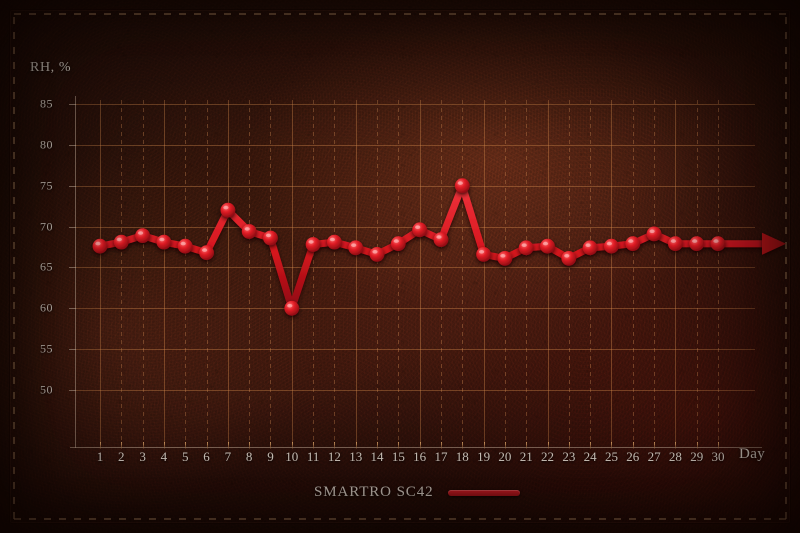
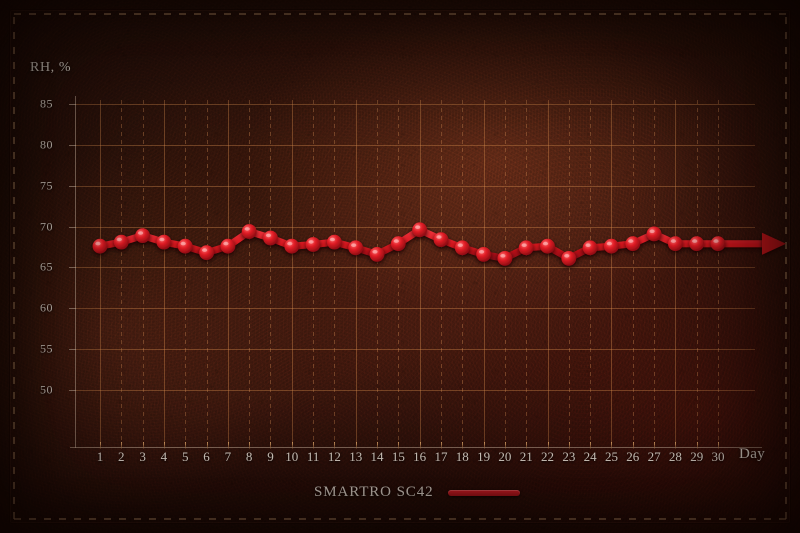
7: 72 -> 68
10: 60 -> 68
18: 75 -> 67
